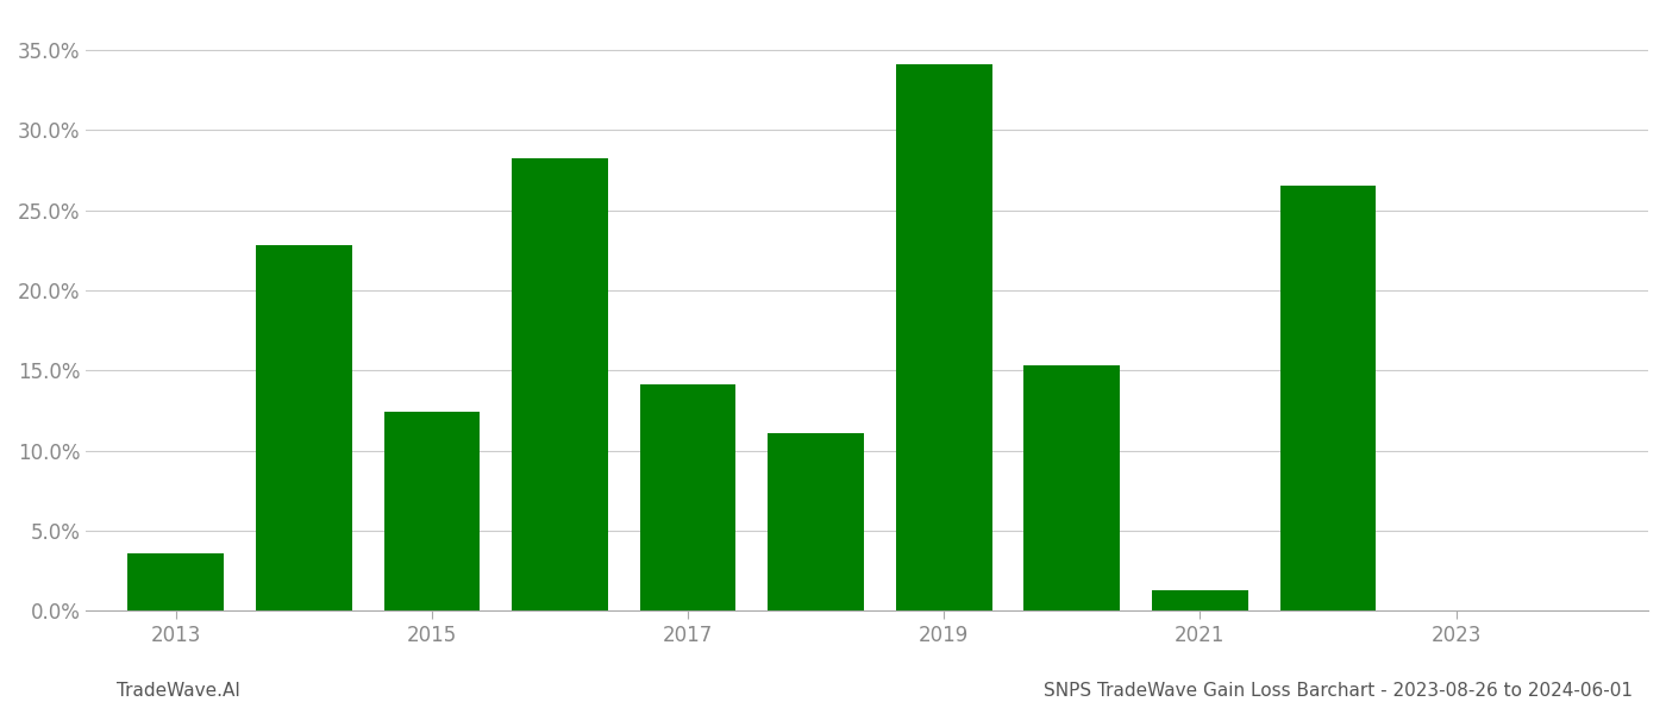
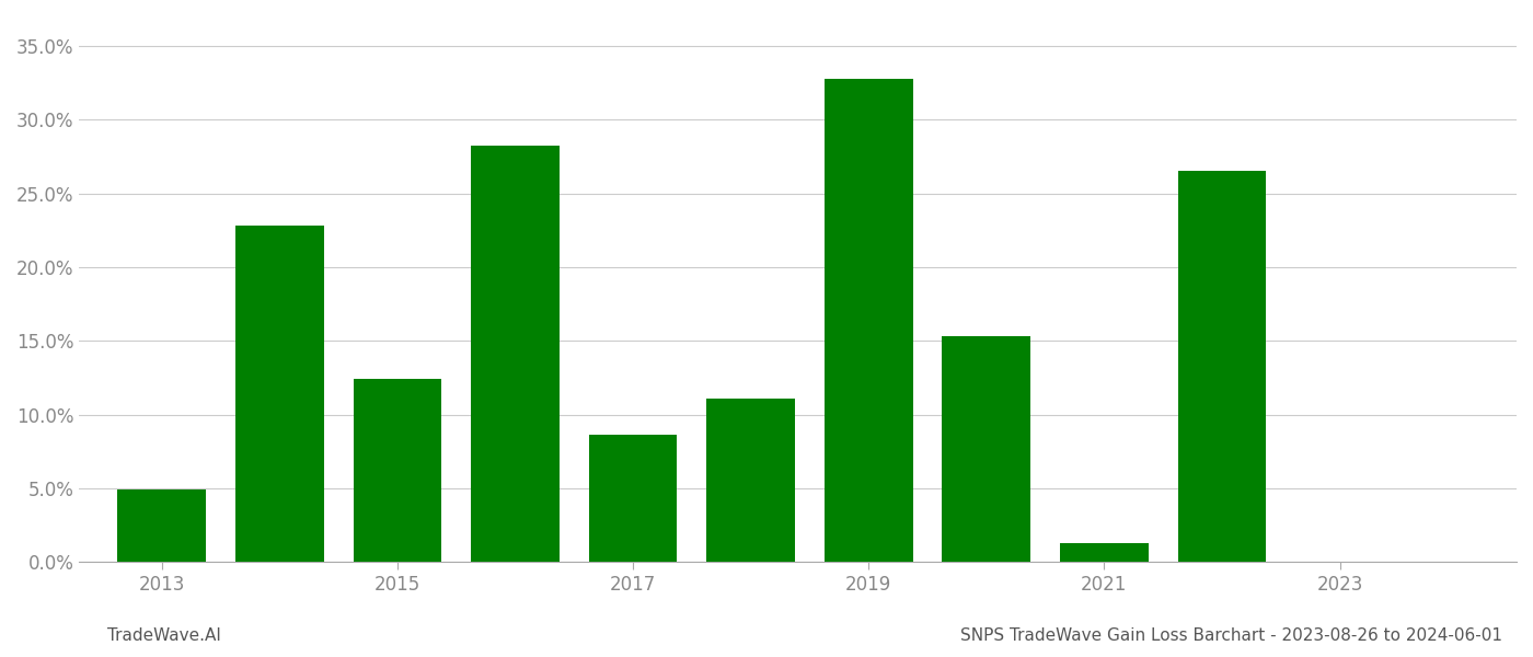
2013: 3.6% -> 4.9%
2017: 14.1% -> 8.6%
2019: 34.1% -> 32.8%
